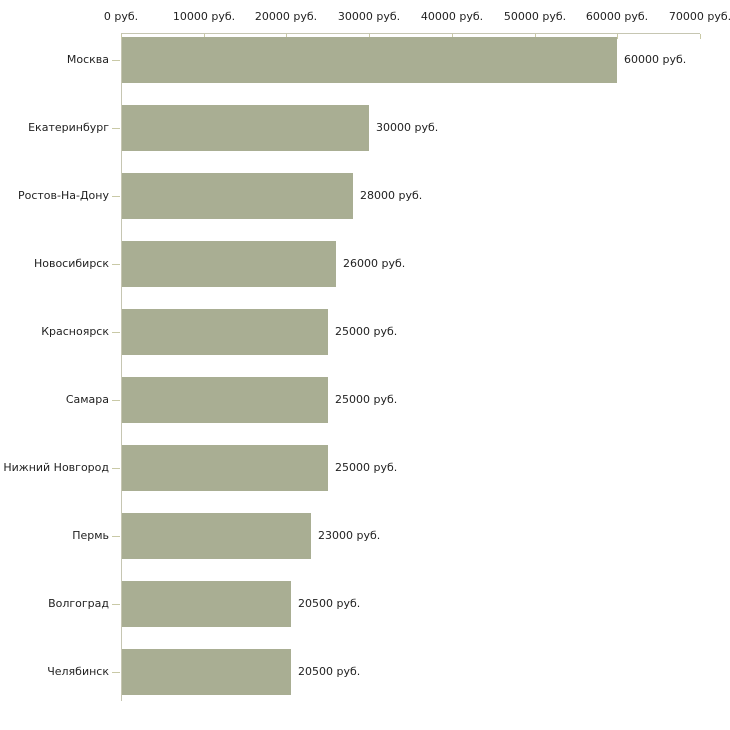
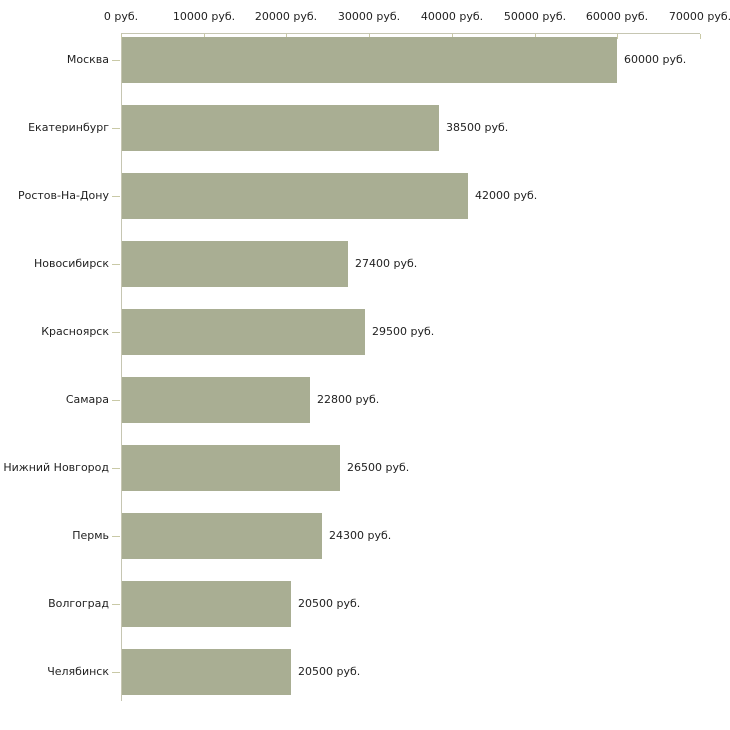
Екатеринбург: 30000 -> 38500
Ростов-На-Дону: 28000 -> 42000
Новосибирск: 26000 -> 27400
Красноярск: 25000 -> 29500
Самара: 25000 -> 22800
Нижний Новгород: 25000 -> 26500
Пермь: 23000 -> 24300
